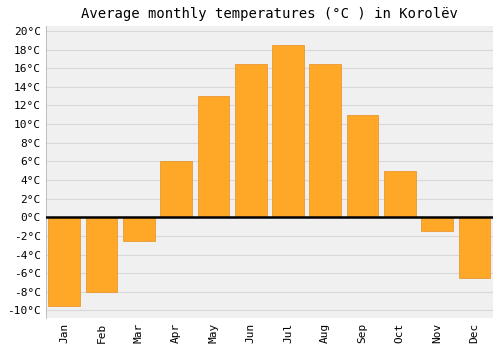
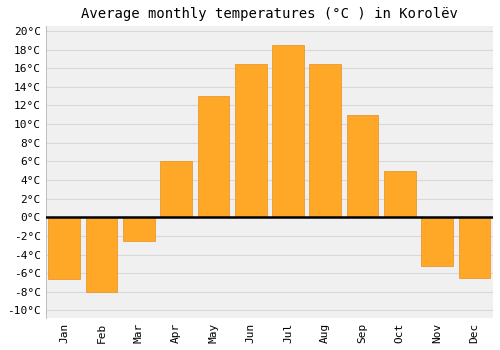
Jan: -9.5°C -> -6.6°C
Nov: -1.5°C -> -5.2°C
